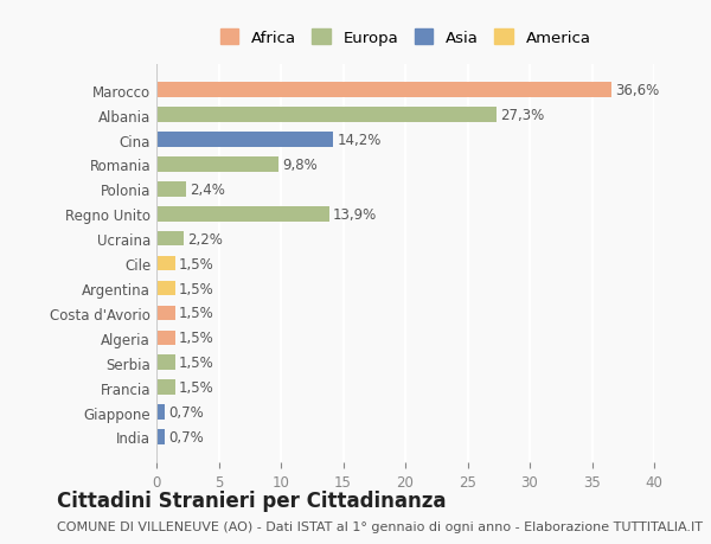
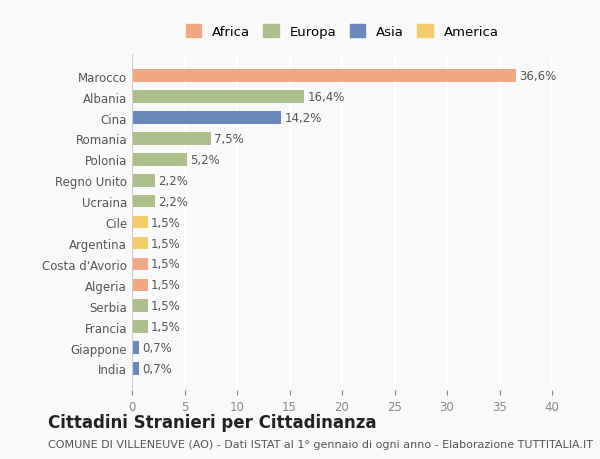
Albania: 27,3% -> 16,4%
Romania: 9,8% -> 7,5%
Polonia: 2,4% -> 5,2%
Regno Unito: 13,9% -> 2,2%
